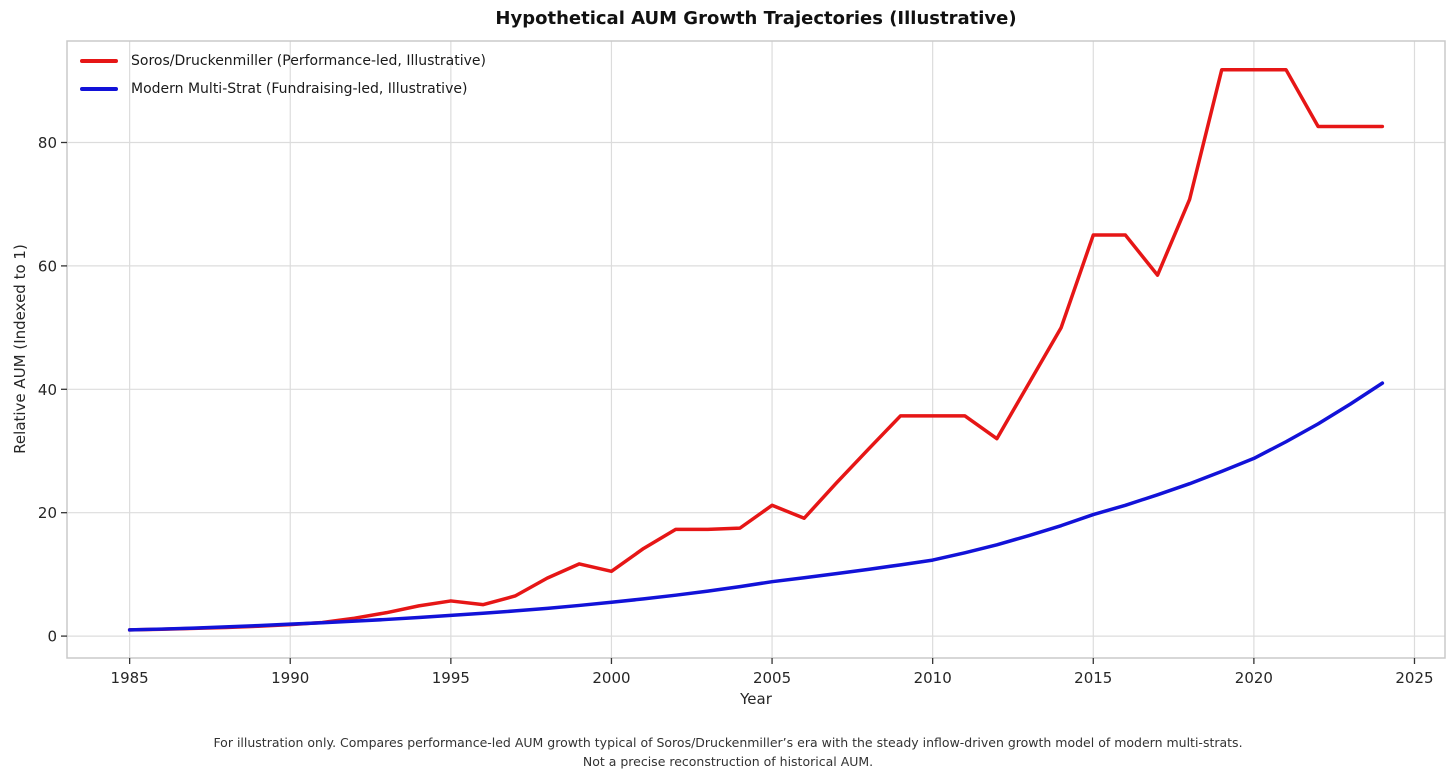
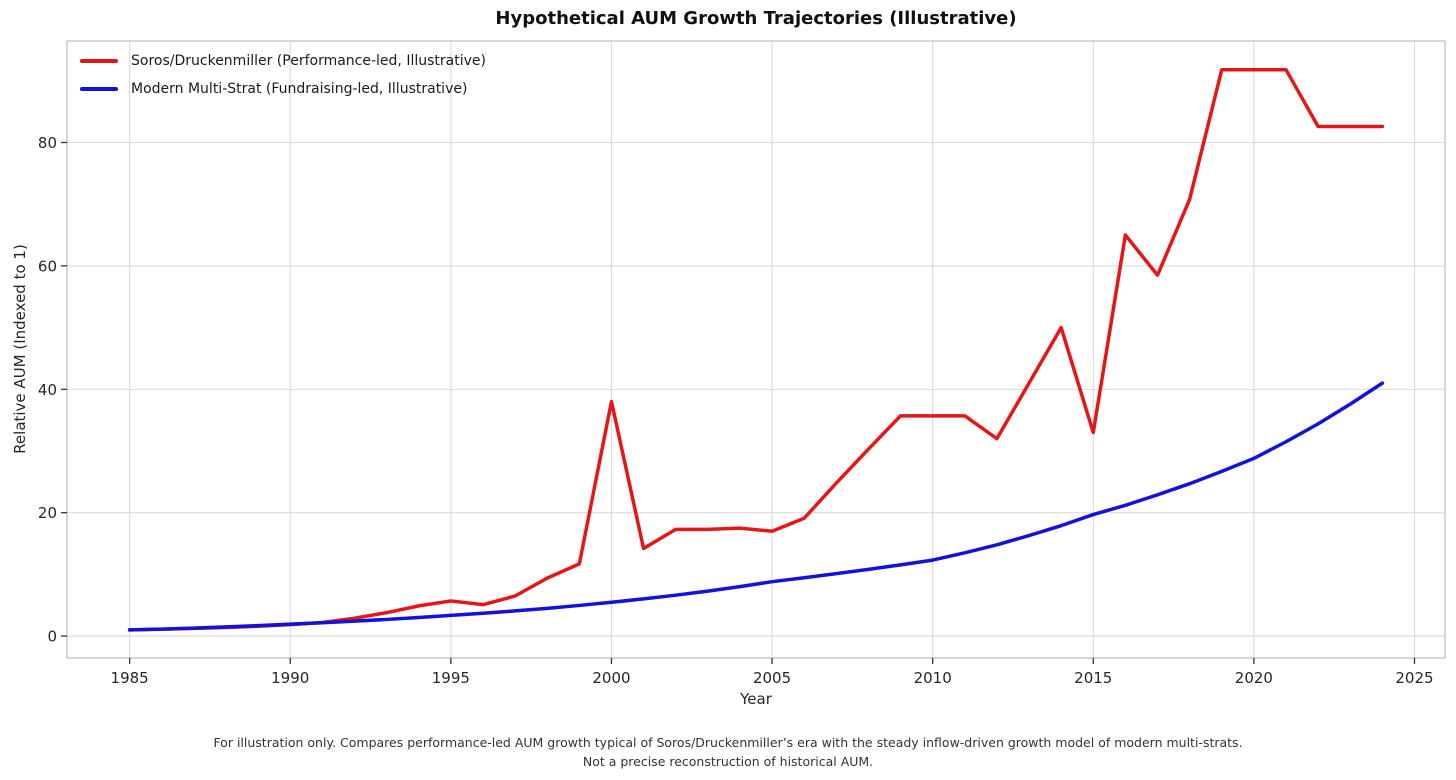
Soros/Druckenmiller (Performance-led, Illustrative)/2000: 10 -> 38
Soros/Druckenmiller (Performance-led, Illustrative)/2005: 21 -> 17
Soros/Druckenmiller (Performance-led, Illustrative)/2015: 65 -> 33
